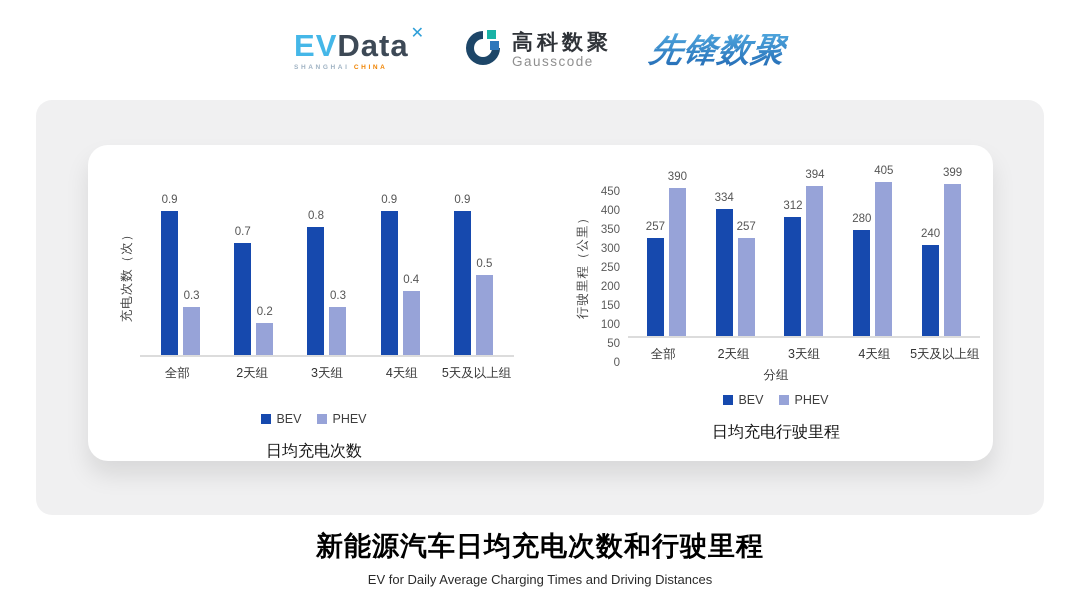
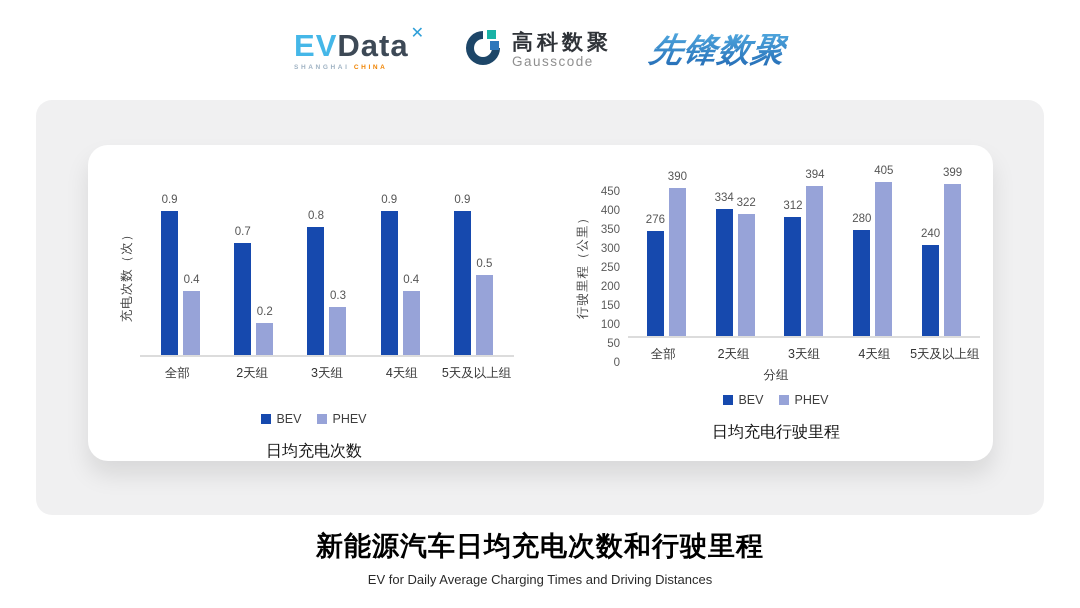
日均充电次数/PHEV/全部: 0.3 -> 0.4
日均充电行驶里程/BEV/全部: 257 -> 276
日均充电行驶里程/PHEV/2天组: 257 -> 322
